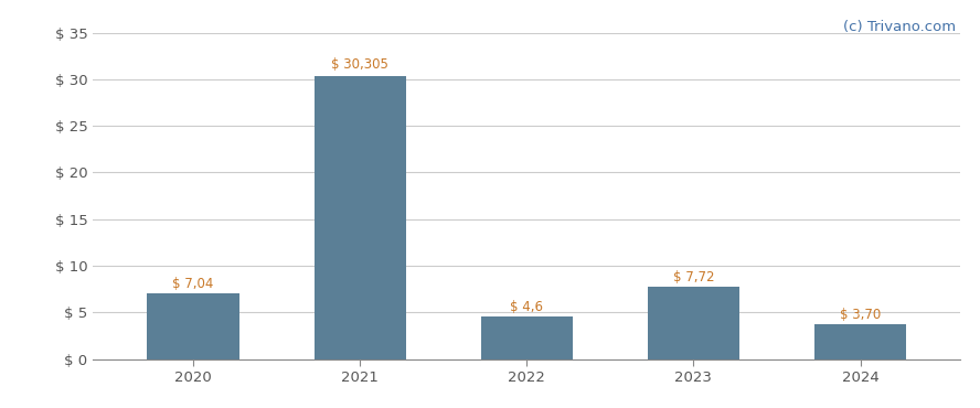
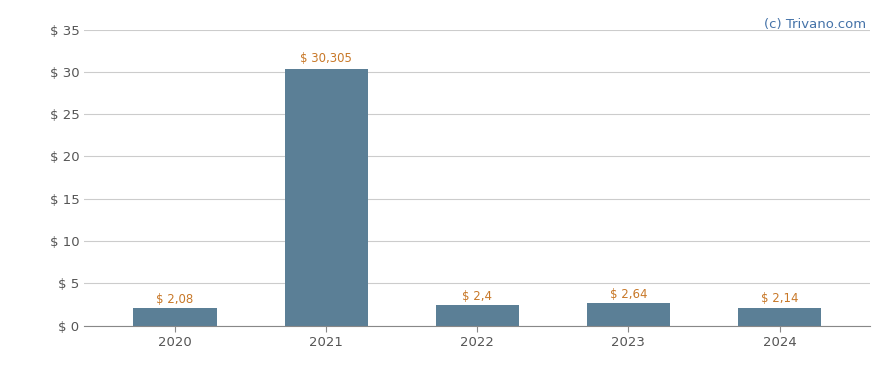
2020: 7,04 -> 2,08
2022: 4,6 -> 2,4
2023: 7,72 -> 2,64
2024: 3,70 -> 2,14
